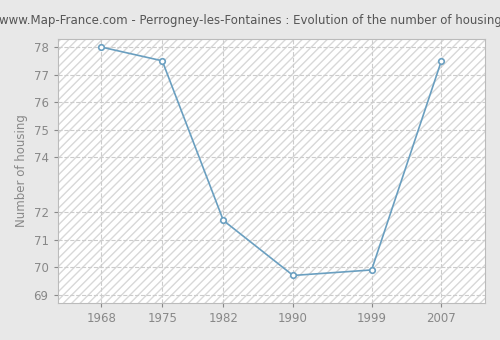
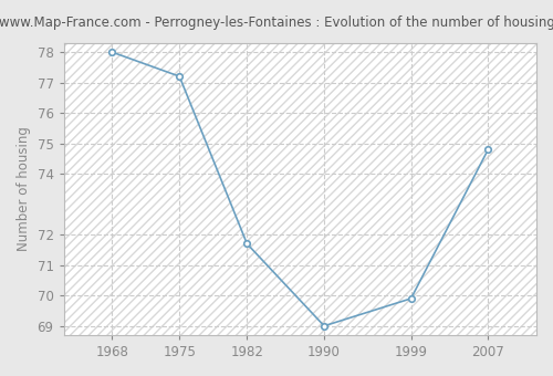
1975: 77.5 -> 77.2
1990: 69.7 -> 69.0
2007: 77.5 -> 74.8
